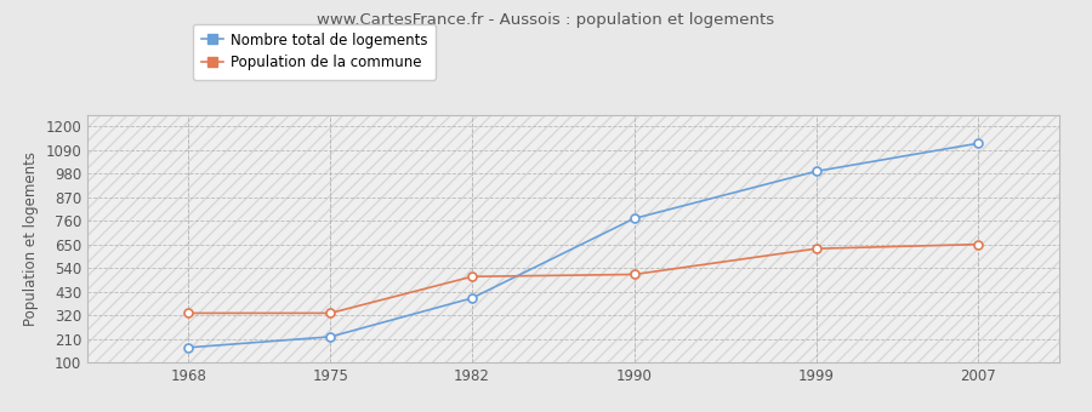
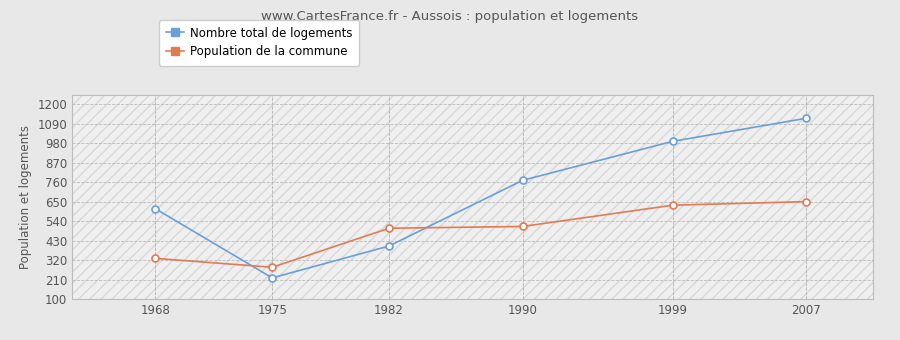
Nombre total de logements/1968: 170 -> 610
Population de la commune/1975: 330 -> 280
